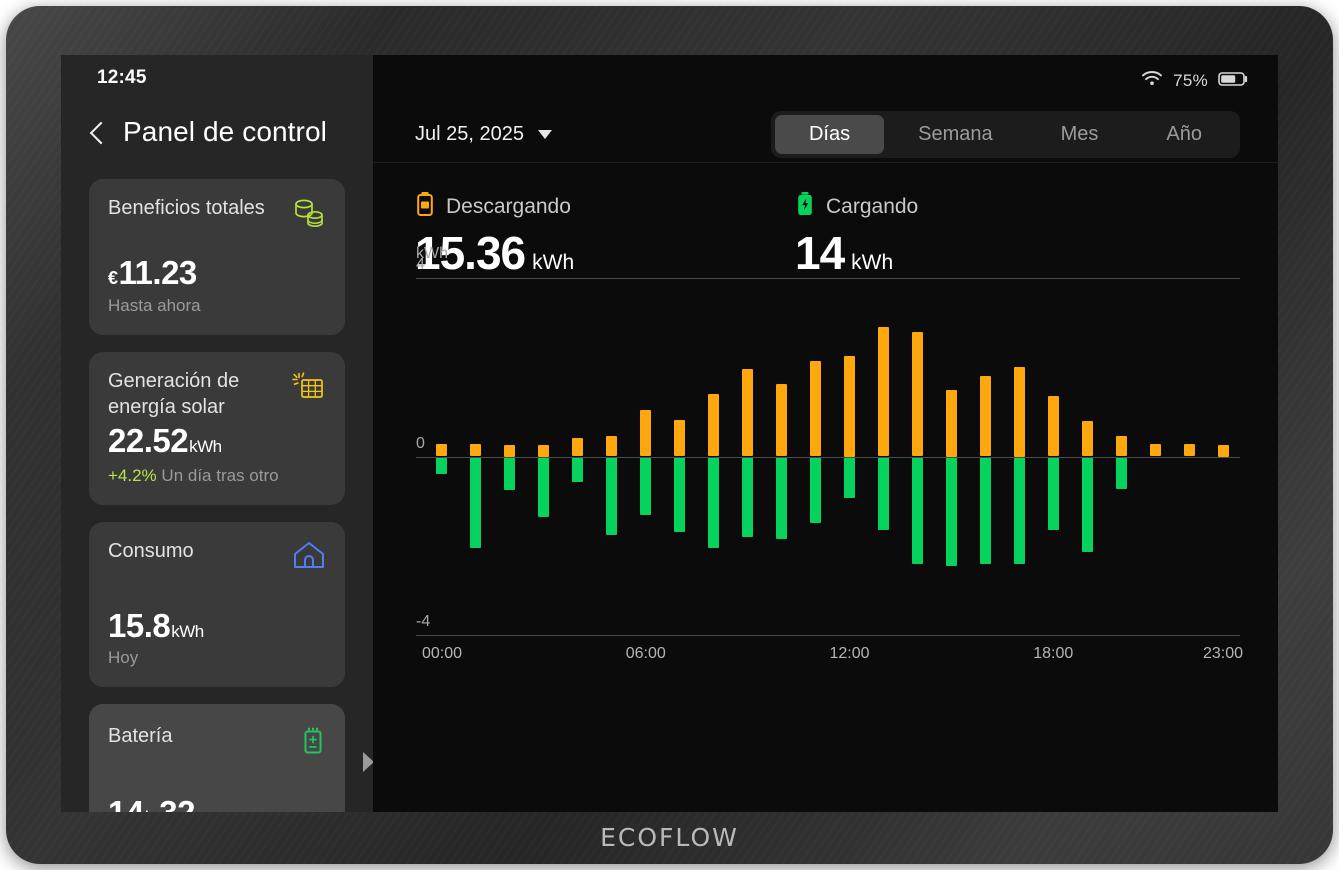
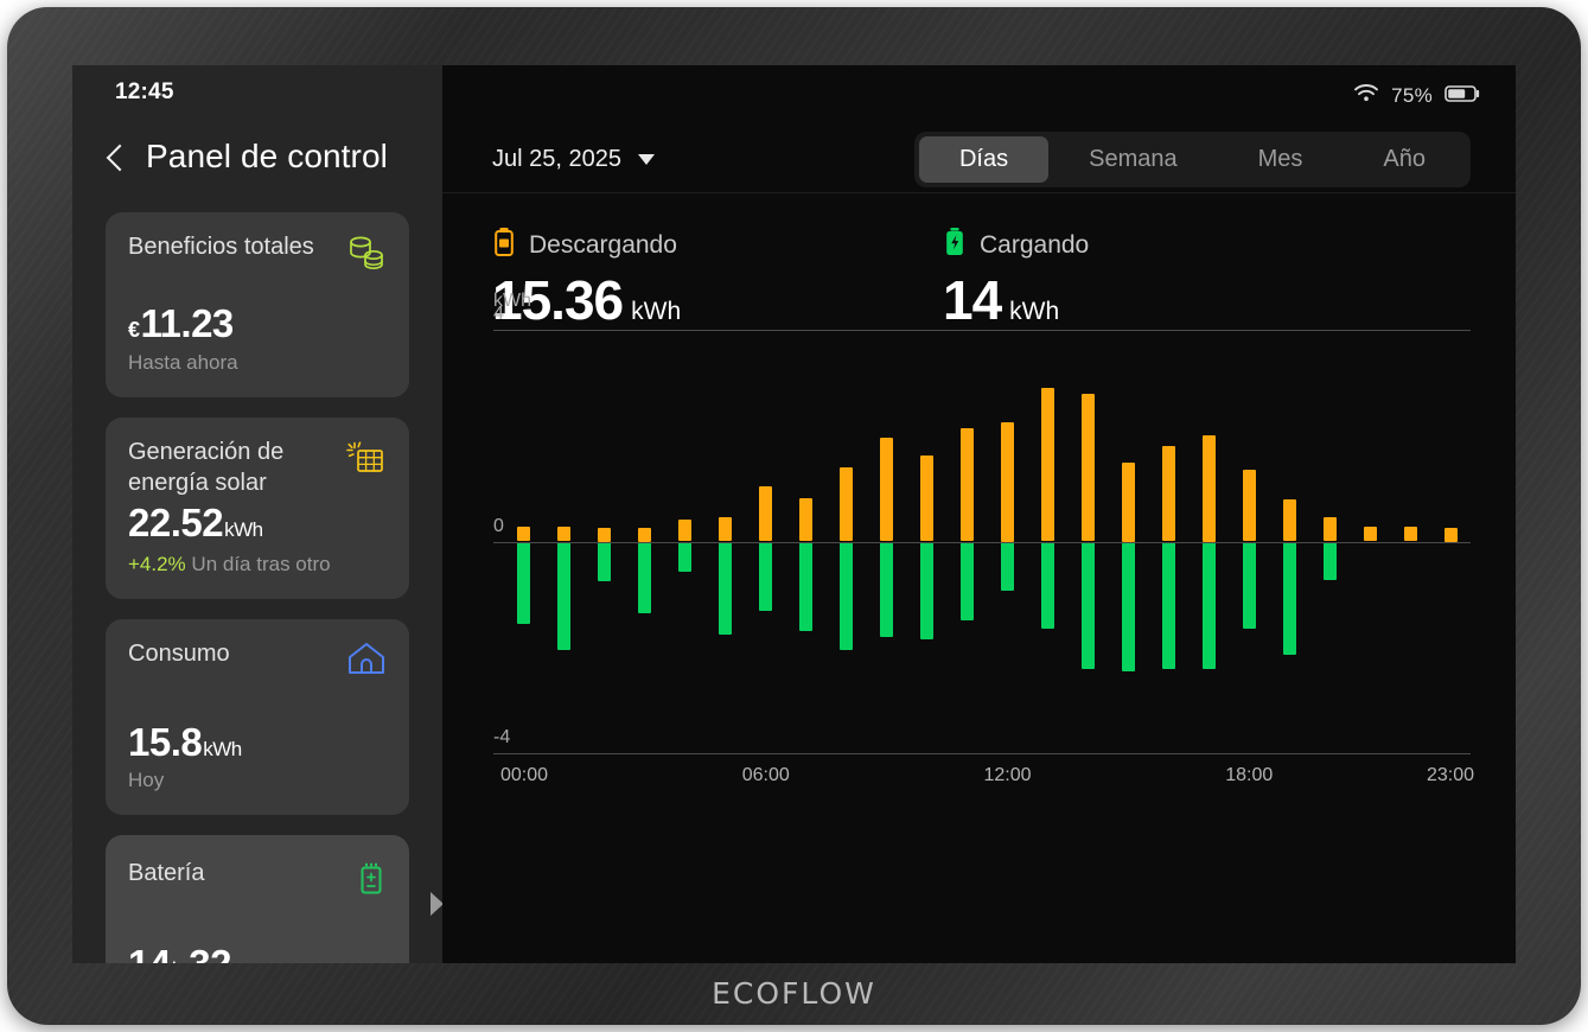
Cargando/00:00: -0.4 -> -1.6
